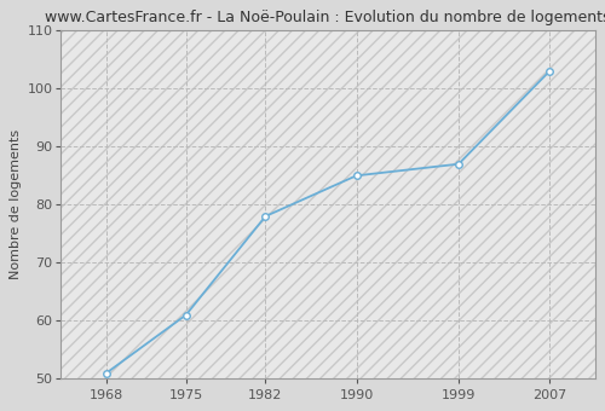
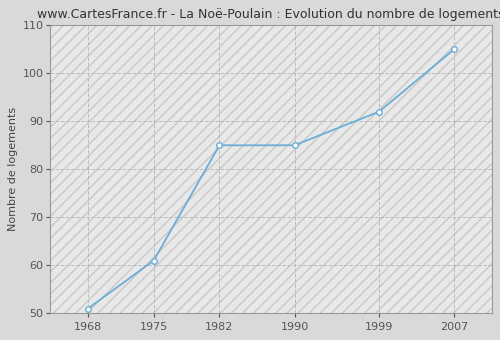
1982: 78 -> 85
1999: 87 -> 92
2007: 103 -> 105
